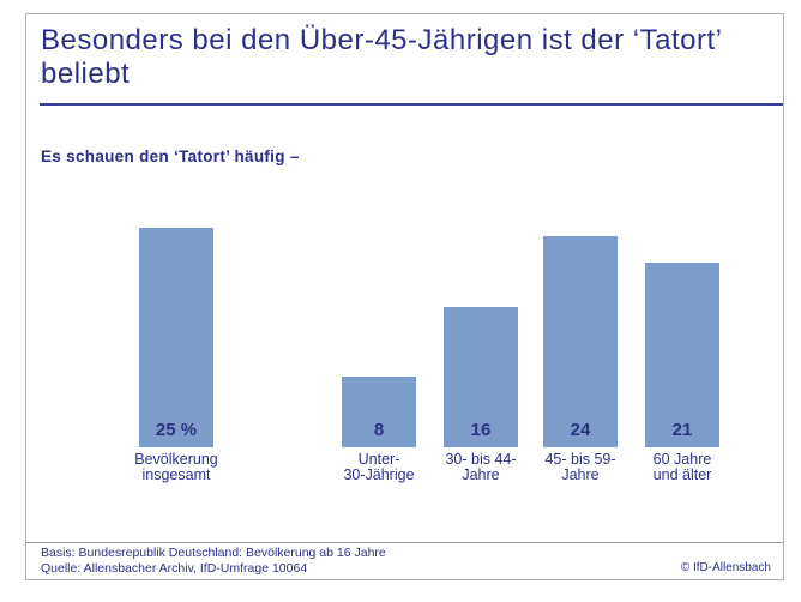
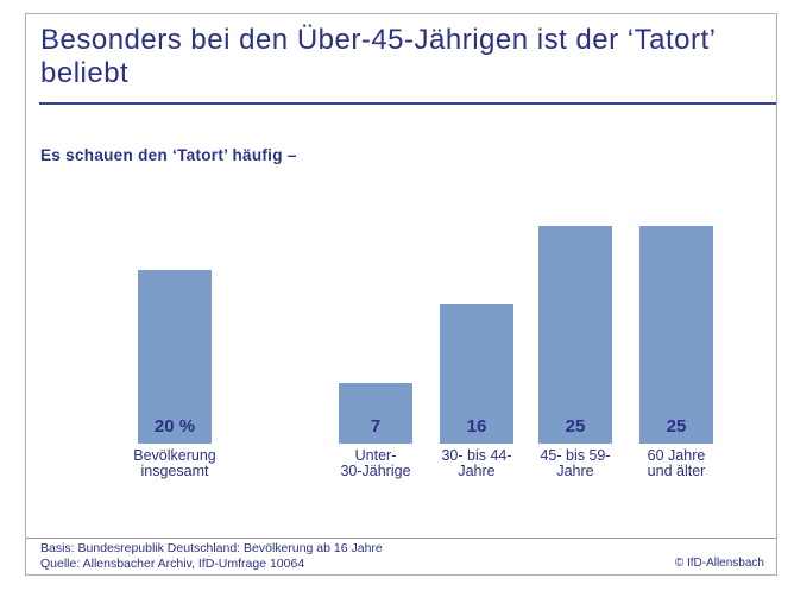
Bevölkerung insgesamt: 25 -> 20
Unter- 30-Jährige: 8 -> 7
45- bis 59- Jahre: 24 -> 25
60 Jahre und älter: 21 -> 25
